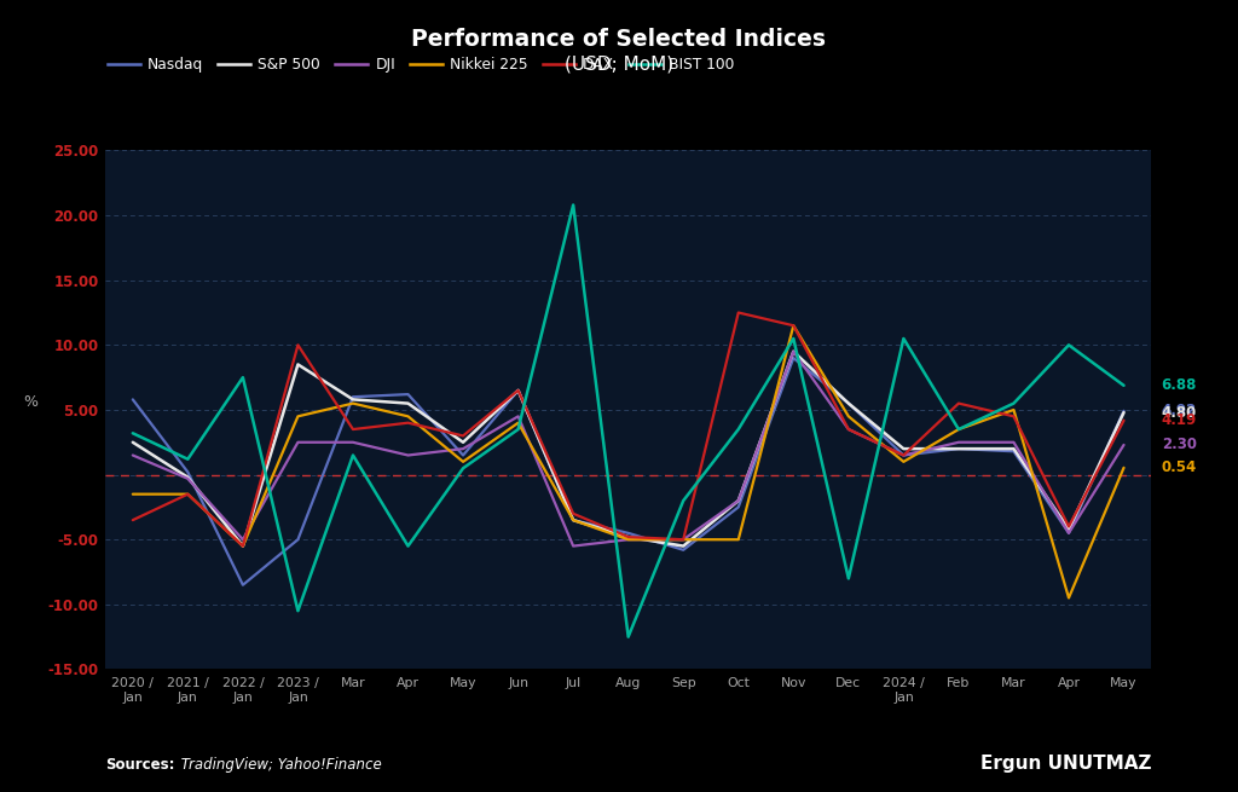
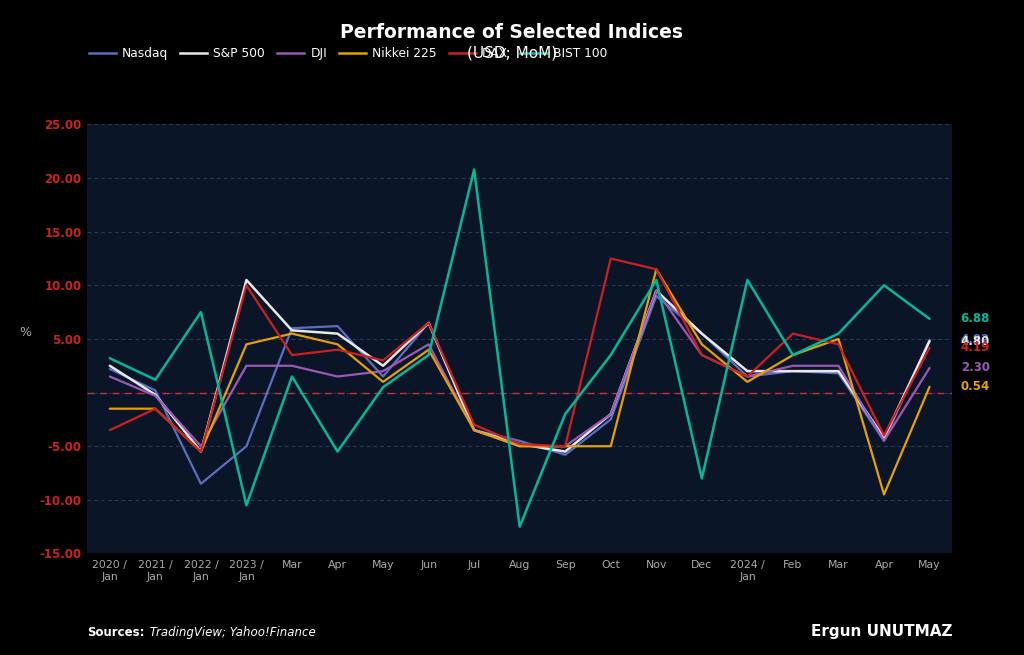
Nasdaq/2020 / Jan: 5.8 -> 2.2
S&P 500/2023 / Jan: 8.5 -> 10.5
DJI/Jul: -5.5 -> -3.5
